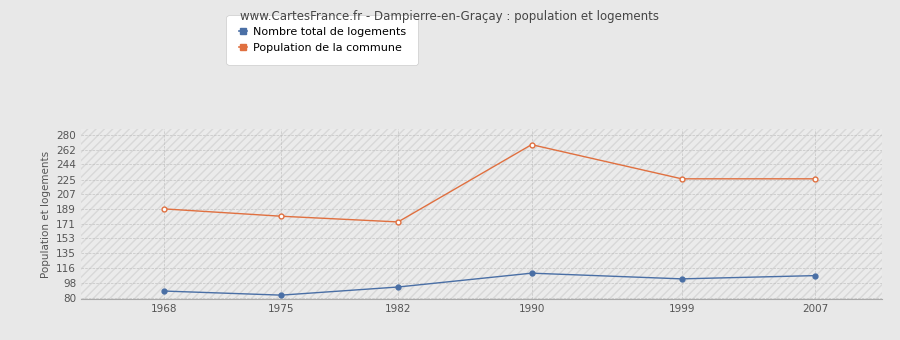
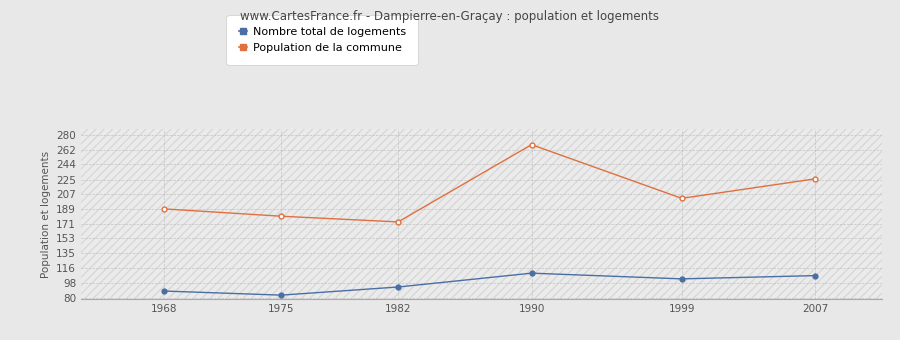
Population de la commune/1999: 226 -> 202
